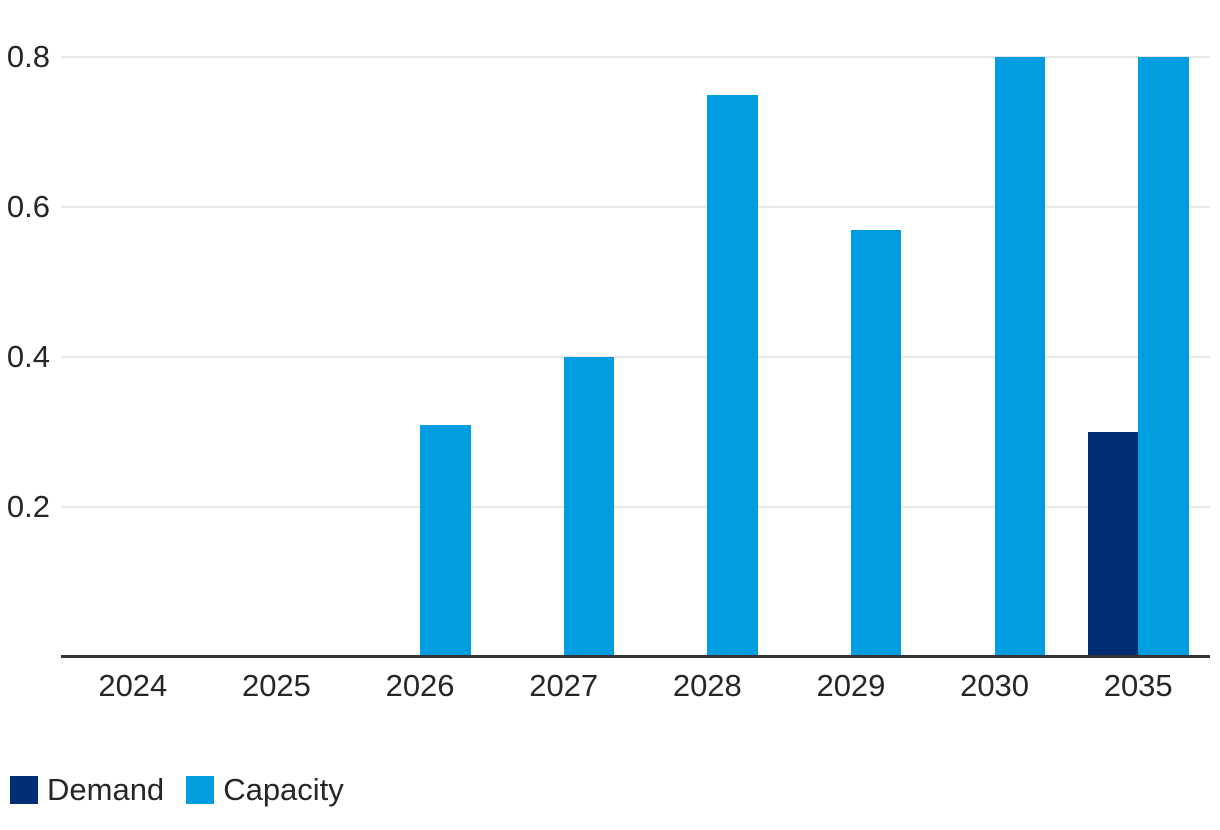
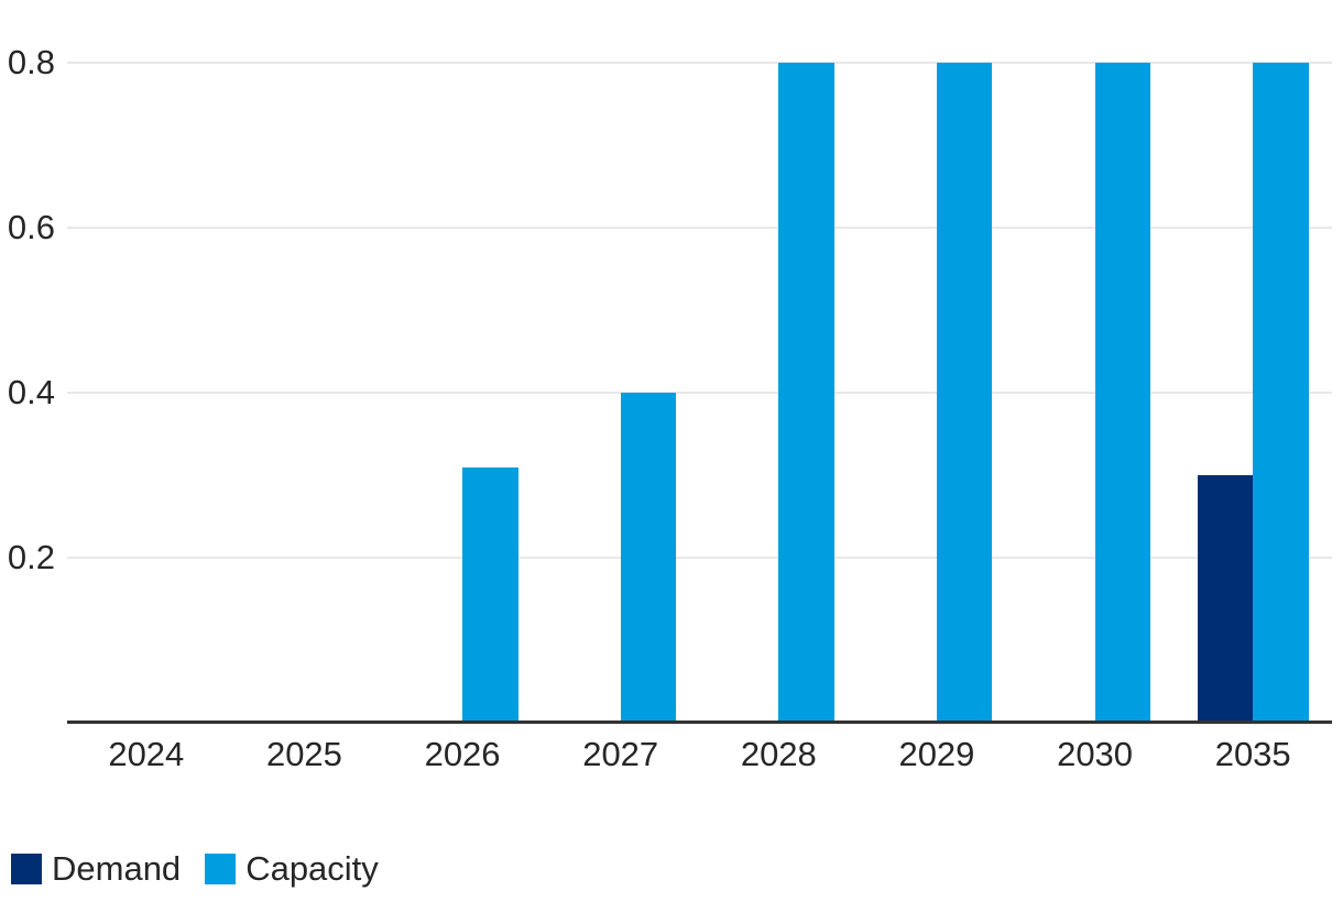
Capacity/2028: 0.75 -> 0.80
Capacity/2029: 0.57 -> 0.80
